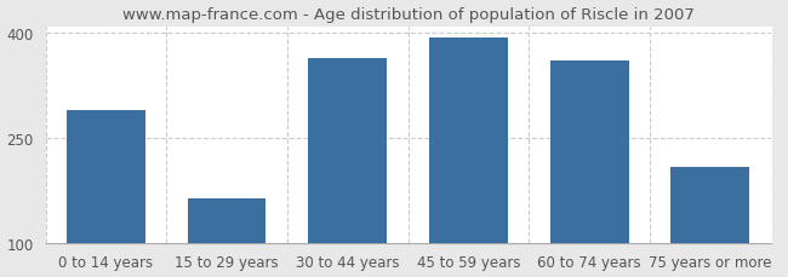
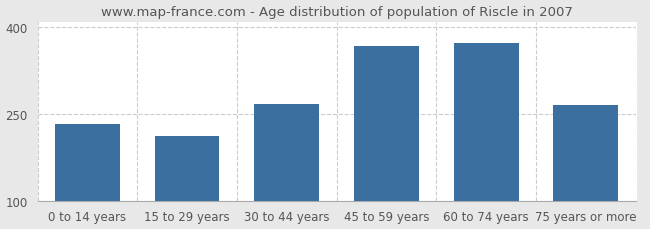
0 to 14 years: 290 -> 232
15 to 29 years: 164 -> 212
30 to 44 years: 364 -> 268
45 to 59 years: 394 -> 368
60 to 74 years: 360 -> 372
75 years or more: 208 -> 265
